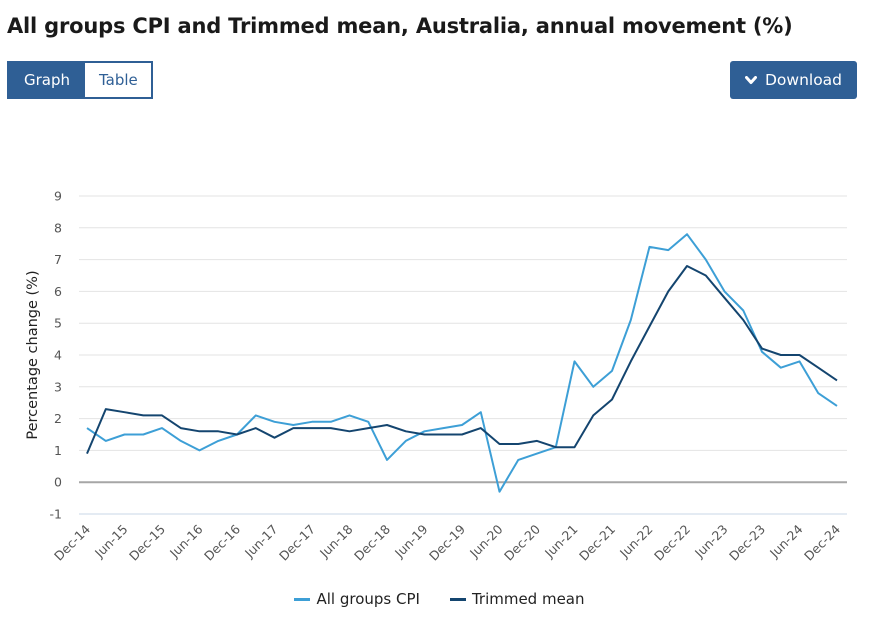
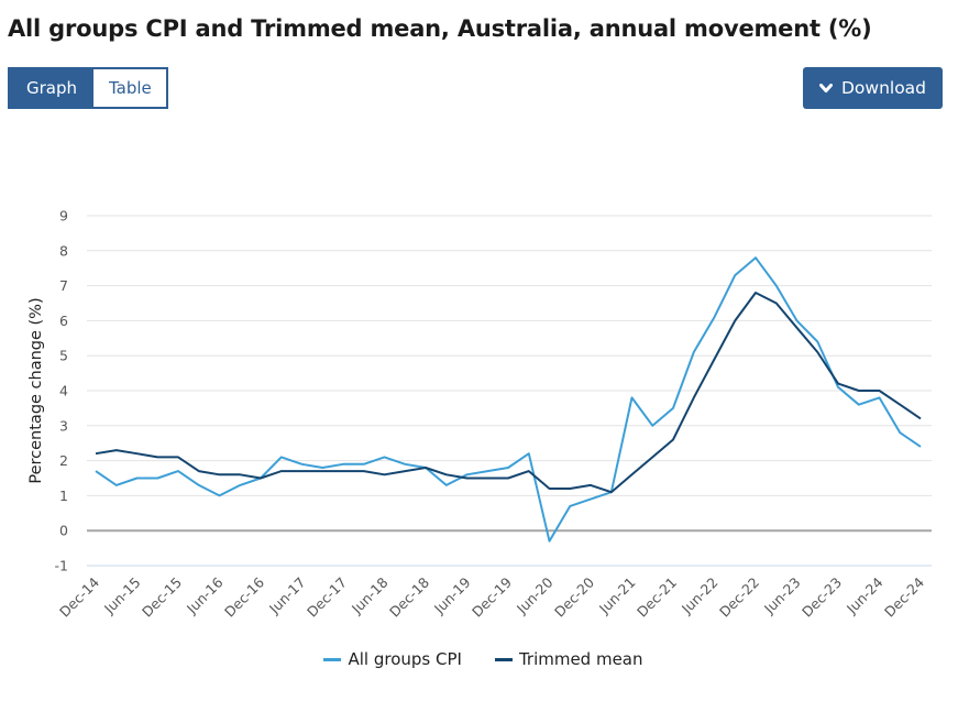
Trimmed mean/Dec-14: 0.9 -> 2.2
Trimmed mean/Jun-17: 1.4 -> 1.7
All groups CPI/Dec-18: 0.7 -> 1.8
Trimmed mean/Jun-21: 1.1 -> 1.6
All groups CPI/Jun-22: 7.4 -> 6.1
